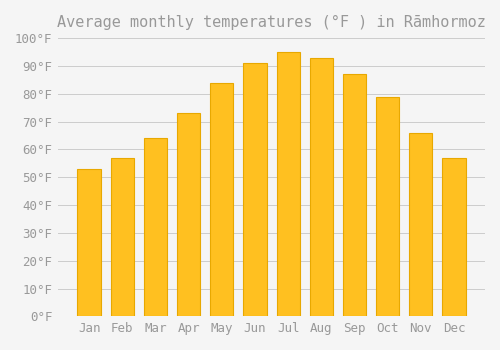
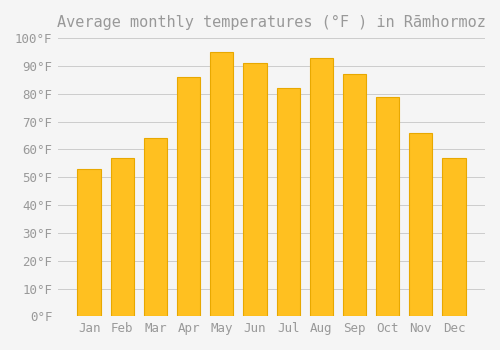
Apr: 73°F -> 86°F
May: 84°F -> 95°F
Jul: 95°F -> 82°F
